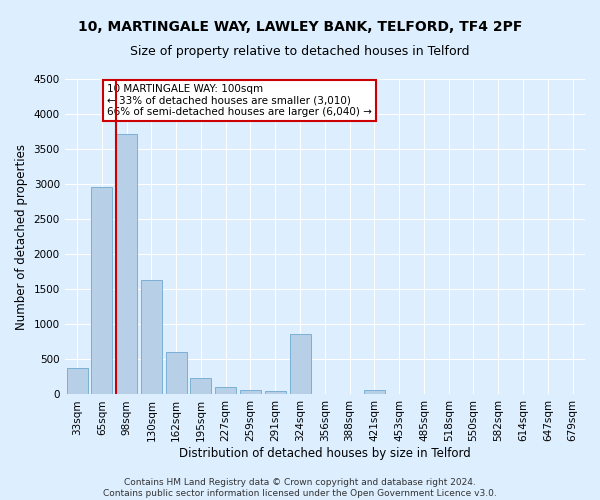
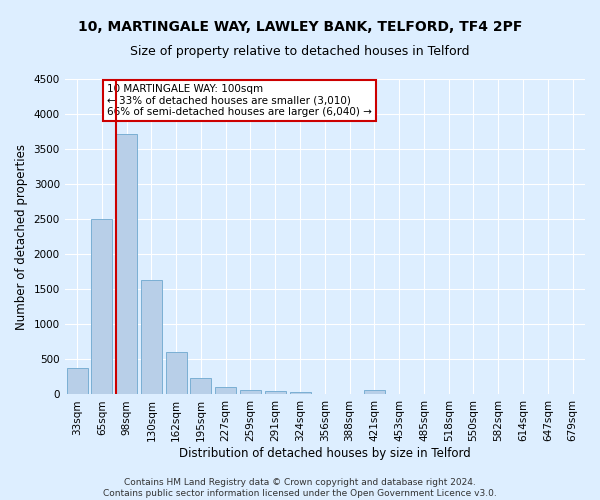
65sqm: 2960 -> 2500
324sqm: 860 -> 40
